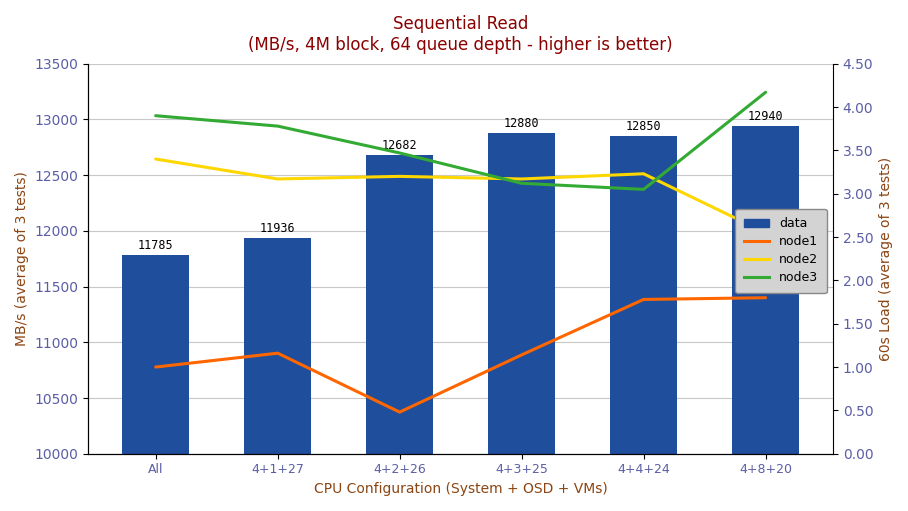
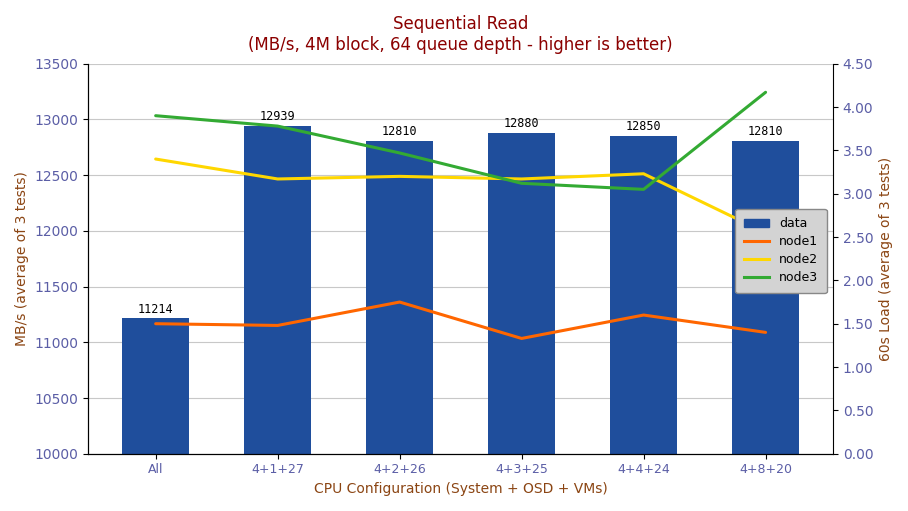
data/All: 11785 -> 11214
node1/All: 1.00 -> 1.50
data/4+1+27: 11936 -> 12939
node1/4+1+27: 1.16 -> 1.48
data/4+2+26: 12682 -> 12810
node1/4+2+26: 0.48 -> 1.75
node1/4+3+25: 1.14 -> 1.33
node1/4+4+24: 1.78 -> 1.60
data/4+8+20: 12940 -> 12810
node1/4+8+20: 1.80 -> 1.40
